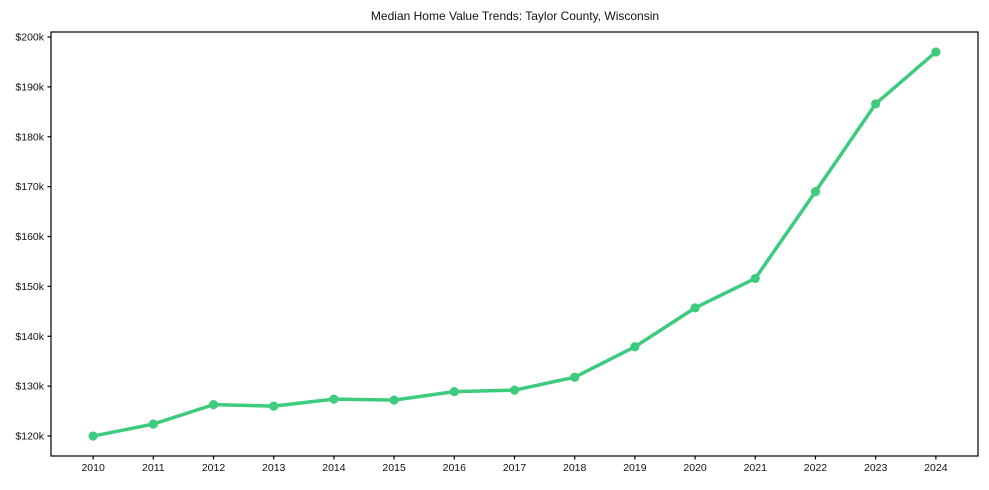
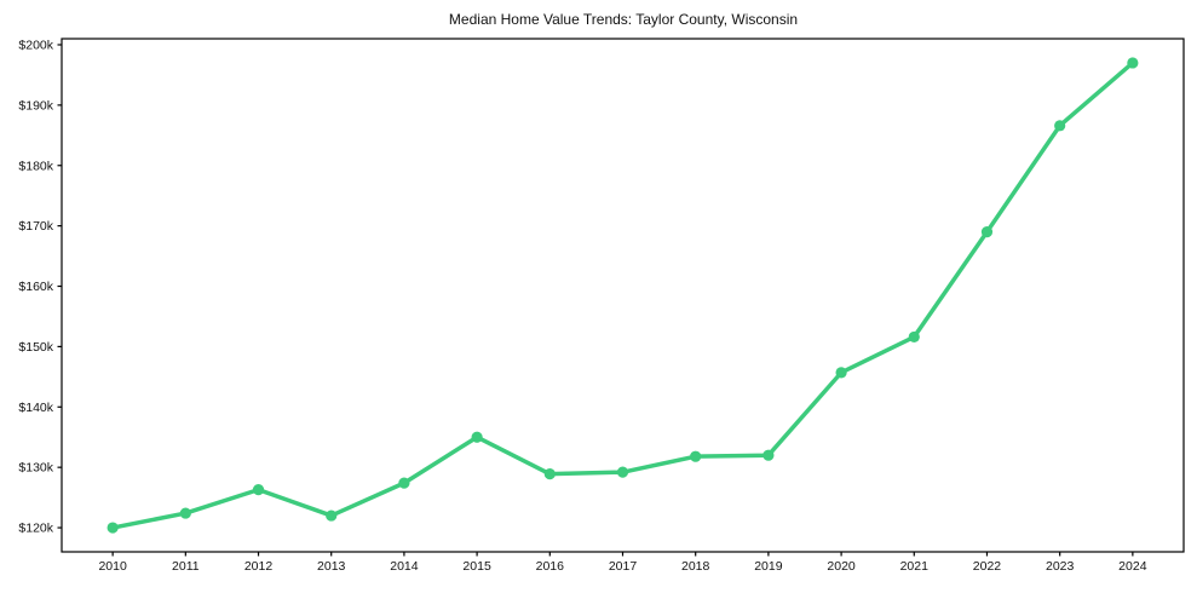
2013: $126k -> $122k
2015: $127k -> $135k
2019: $138k -> $132k
